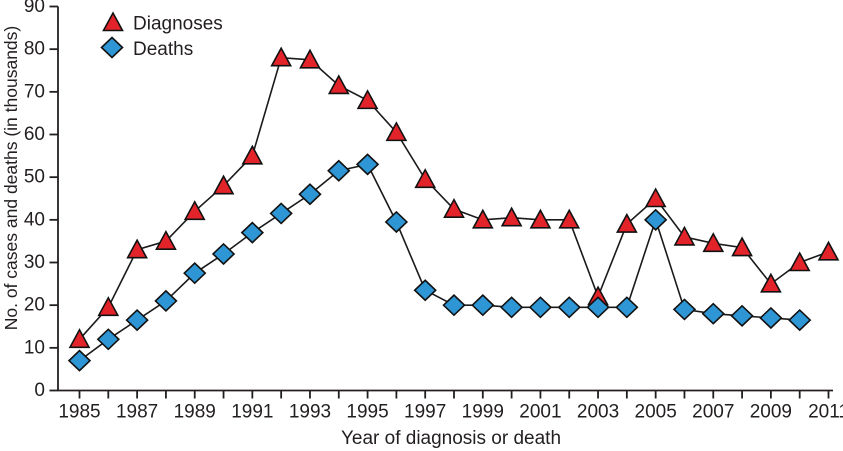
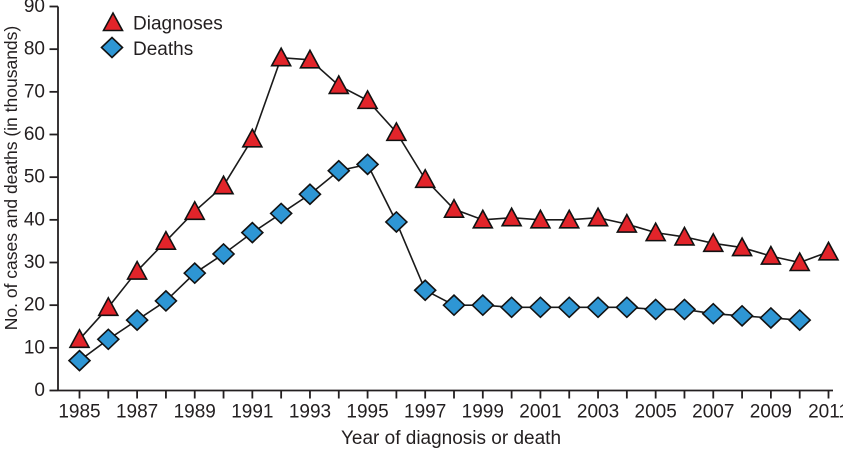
Diagnoses/1987: 33 -> 28
Diagnoses/1991: 55 -> 59
Diagnoses/2003: 22 -> 40
Diagnoses/2005: 45 -> 37
Deaths/2005: 40 -> 19
Diagnoses/2009: 25 -> 32
